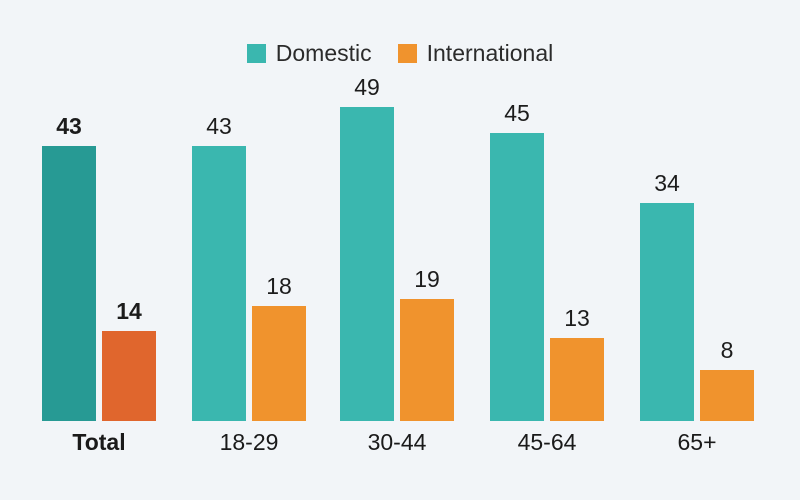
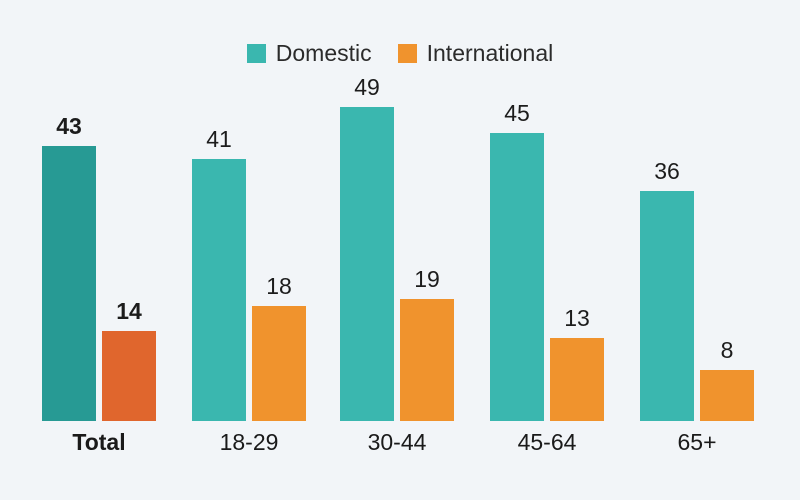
Domestic/18-29: 43 -> 41
Domestic/65+: 34 -> 36
